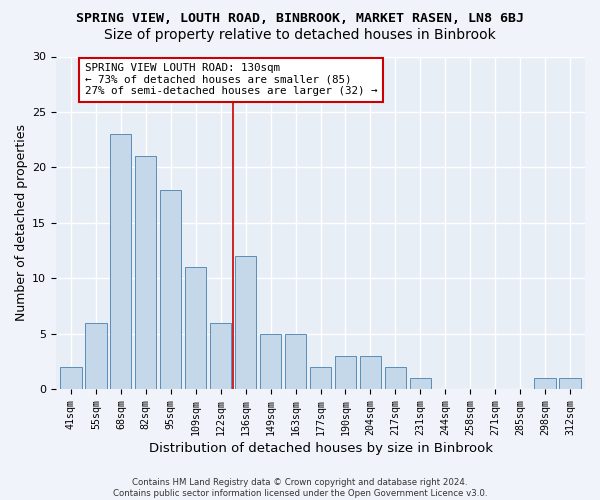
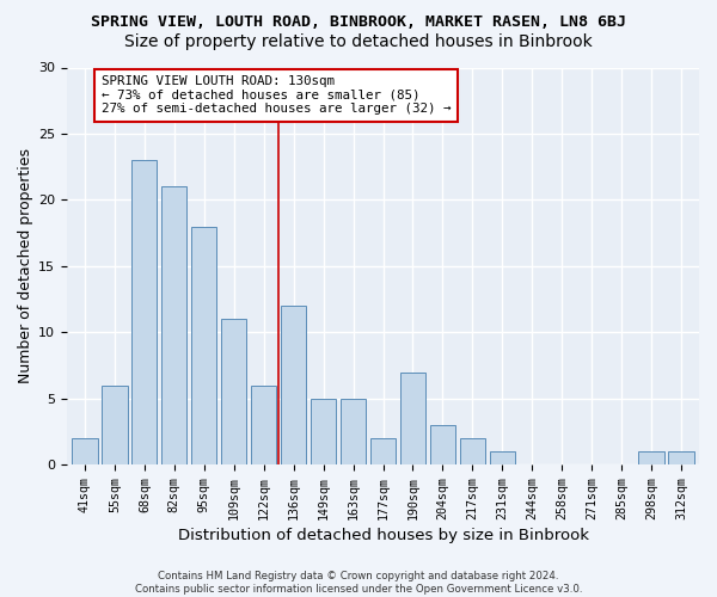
190sqm: 3 -> 7
